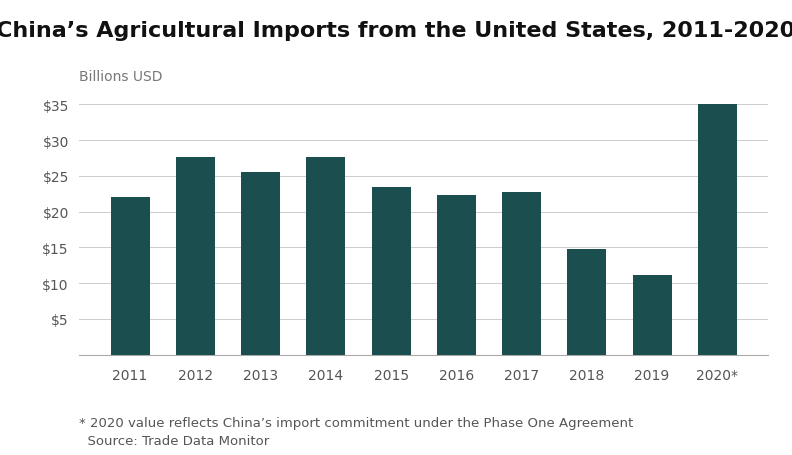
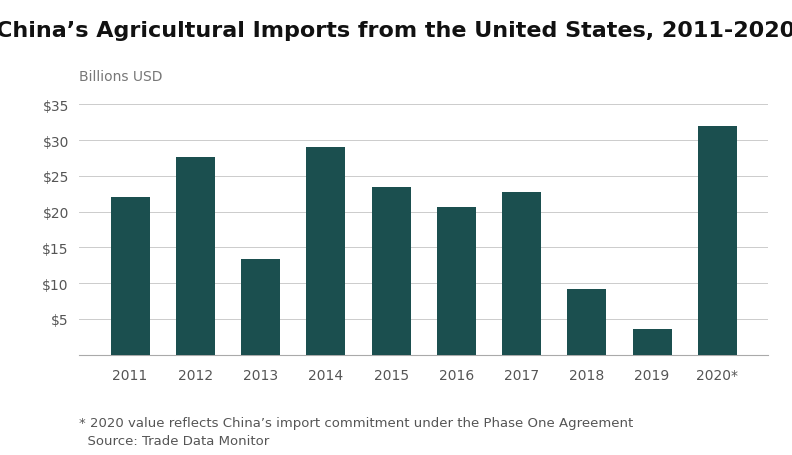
2013: $25.6 -> $13.4
2014: $27.6 -> $29.0
2016: $22.4 -> $20.6
2018: $14.8 -> $9.2
2019: $11.2 -> $3.6
2020*: $35.0 -> $32.0
